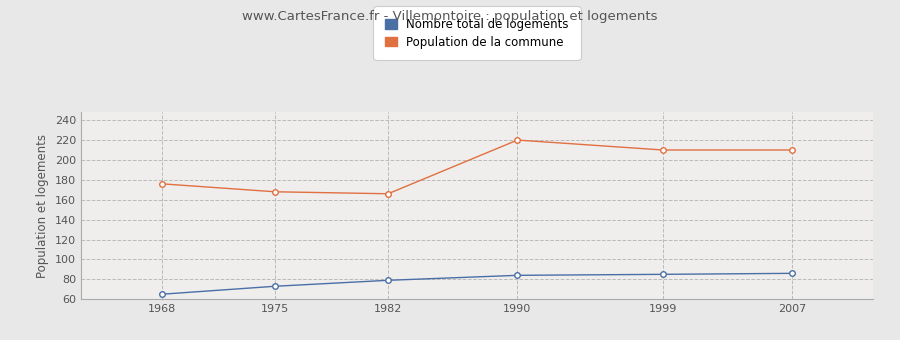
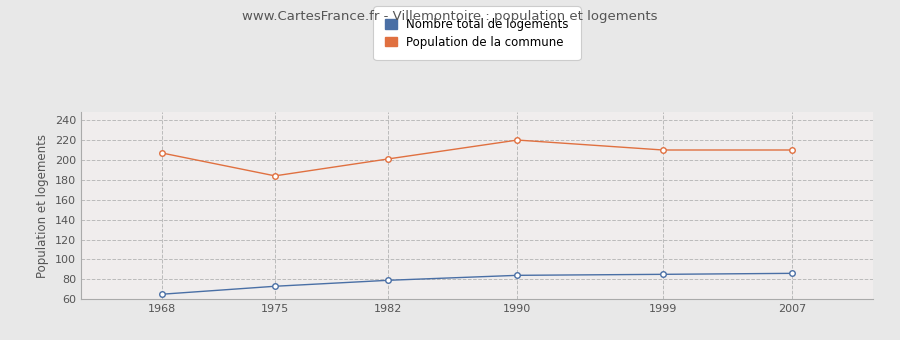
Population de la commune/1968: 176 -> 207
Population de la commune/1975: 168 -> 184
Population de la commune/1982: 166 -> 201
